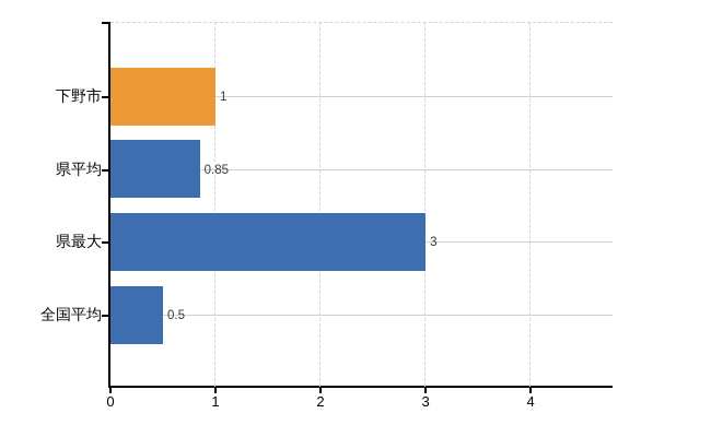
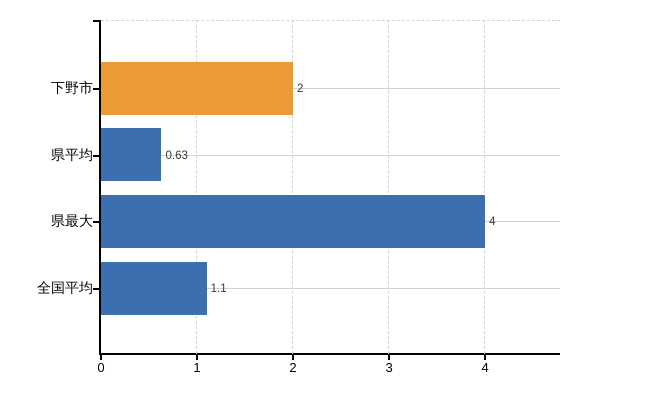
下野市: 1 -> 2
県平均: 0.85 -> 0.63
県最大: 3 -> 4
全国平均: 0.5 -> 1.1
